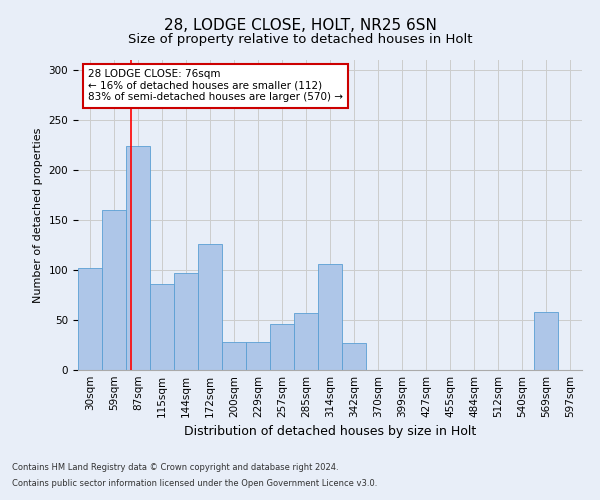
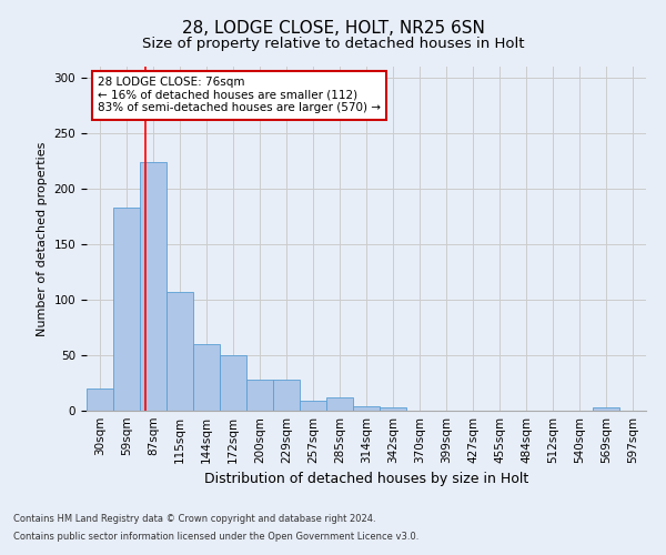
30sqm: 102 -> 20
59sqm: 160 -> 183
115sqm: 86 -> 107
144sqm: 97 -> 60
172sqm: 126 -> 50
257sqm: 46 -> 9
285sqm: 57 -> 12
314sqm: 106 -> 4
342sqm: 27 -> 3
569sqm: 58 -> 3
